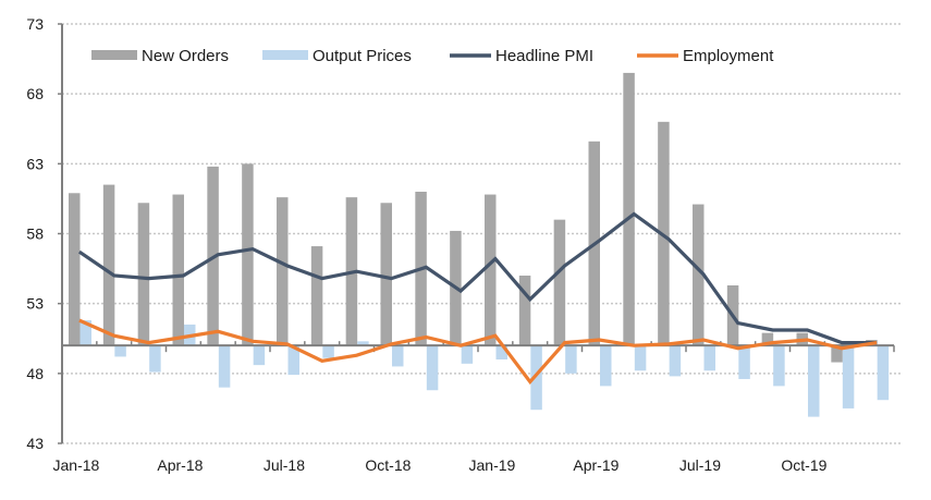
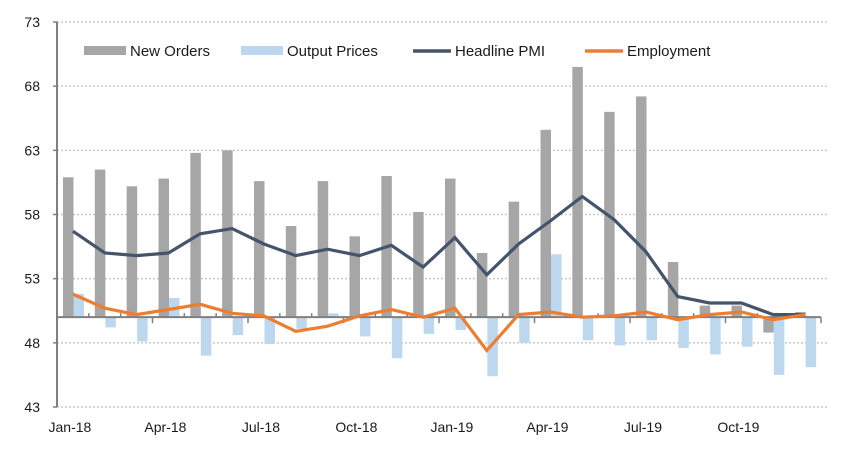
New Orders/Oct-18: 60.2 -> 56.3
Output Prices/Apr-19: 47.1 -> 54.9
New Orders/Jul-19: 60.1 -> 67.2
Output Prices/Oct-19: 44.9 -> 47.7
